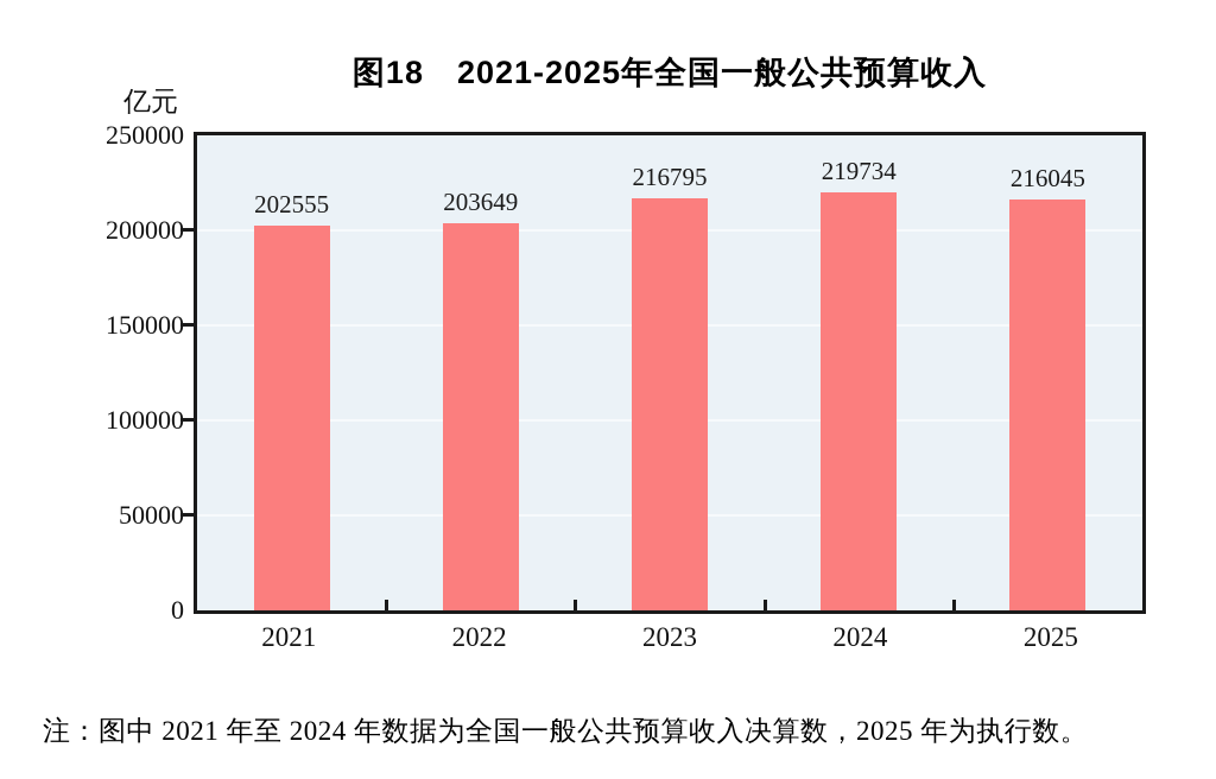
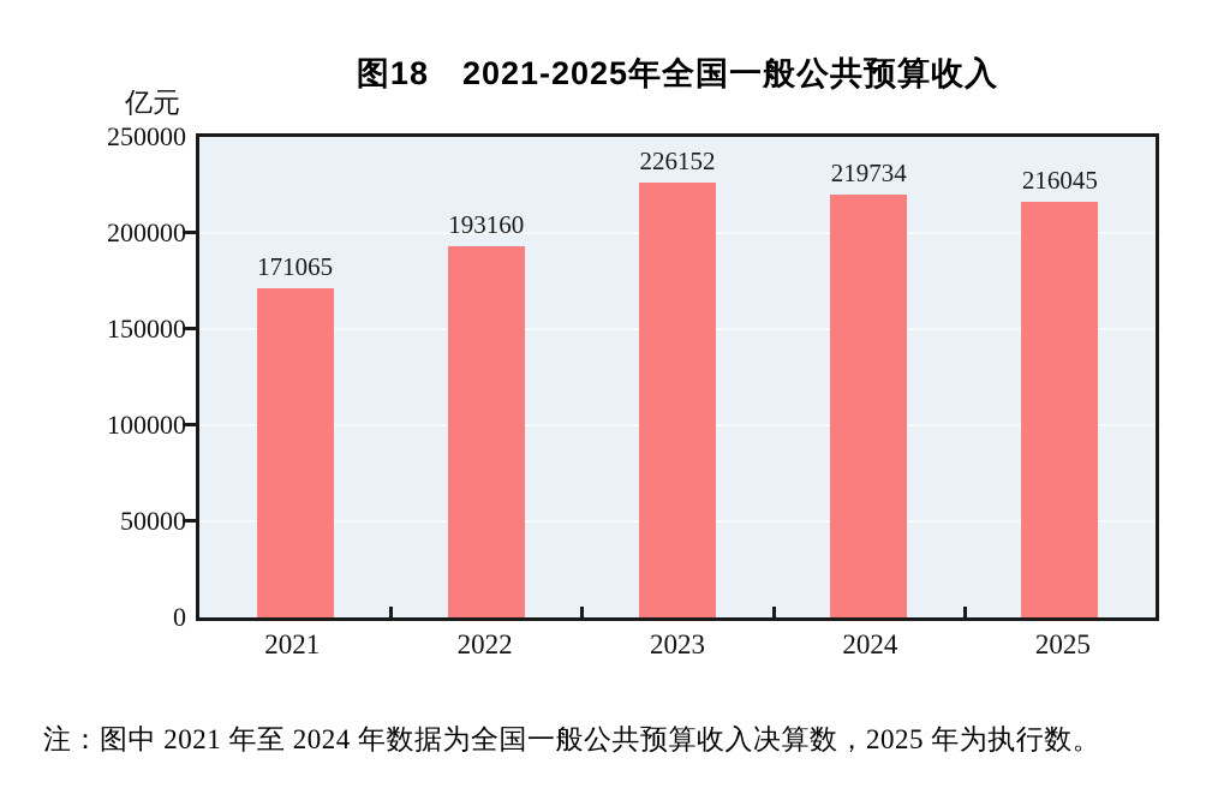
2021: 202555 -> 171065
2022: 203649 -> 193160
2023: 216795 -> 226152
